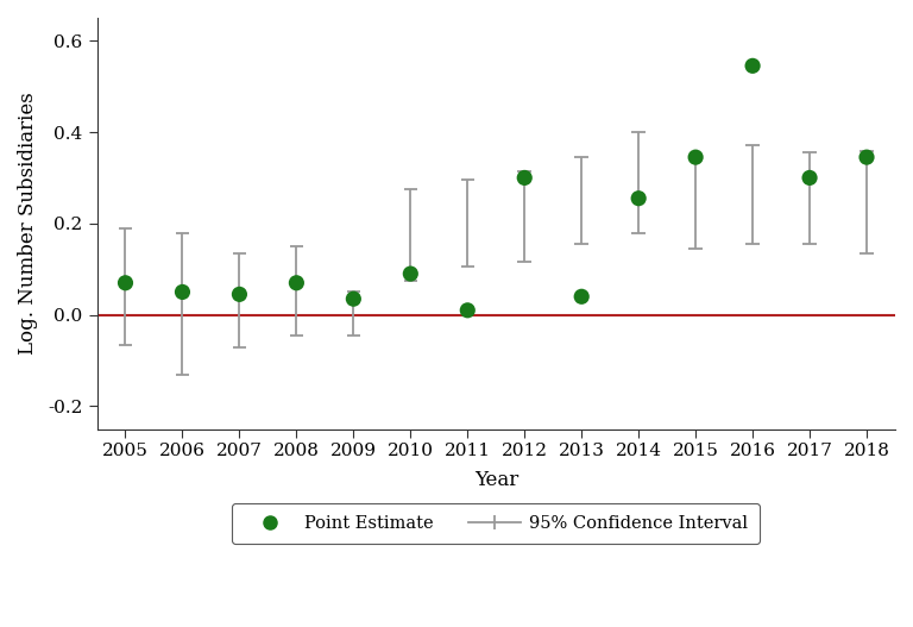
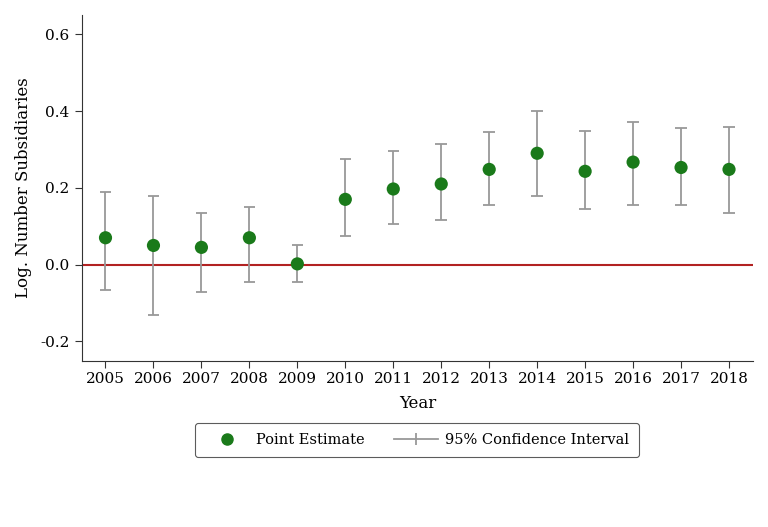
2009: 0.035 -> 0.002
2010: 0.090 -> 0.170
2011: 0.010 -> 0.197
2012: 0.300 -> 0.210
2013: 0.040 -> 0.248
2014: 0.255 -> 0.290
2015: 0.345 -> 0.243
2016: 0.545 -> 0.267
2017: 0.300 -> 0.253
2018: 0.345 -> 0.248
